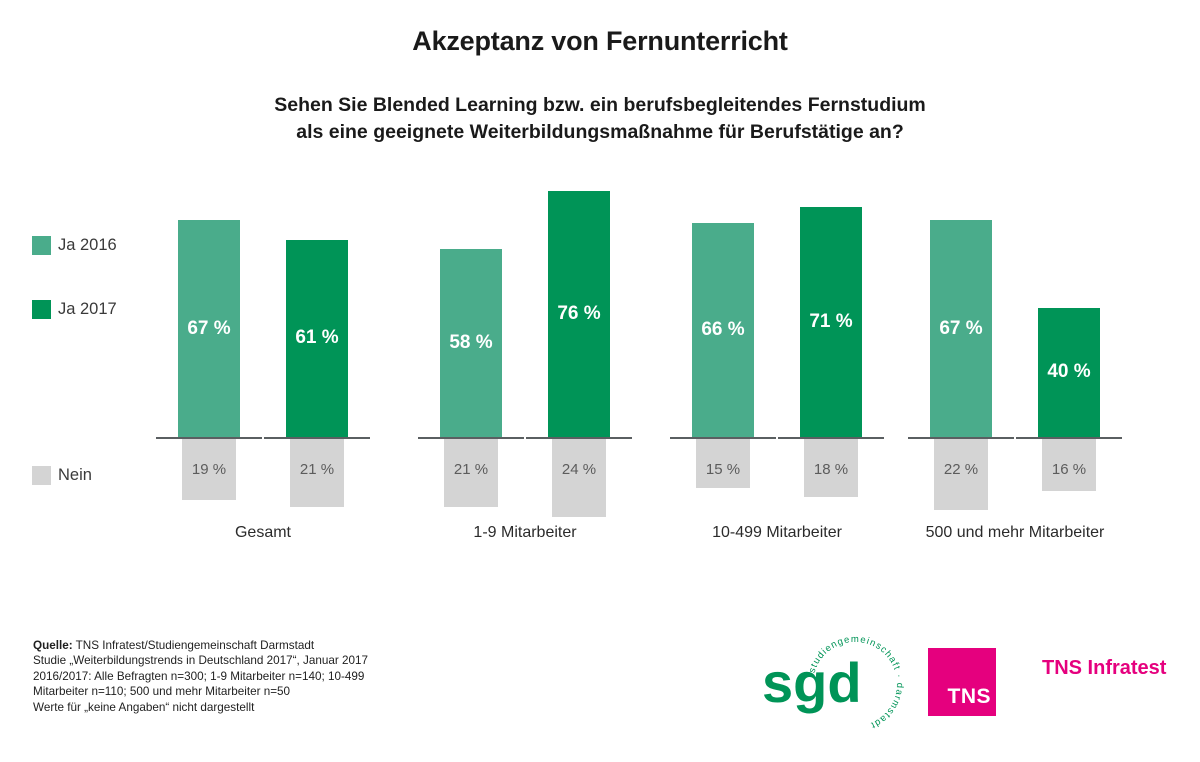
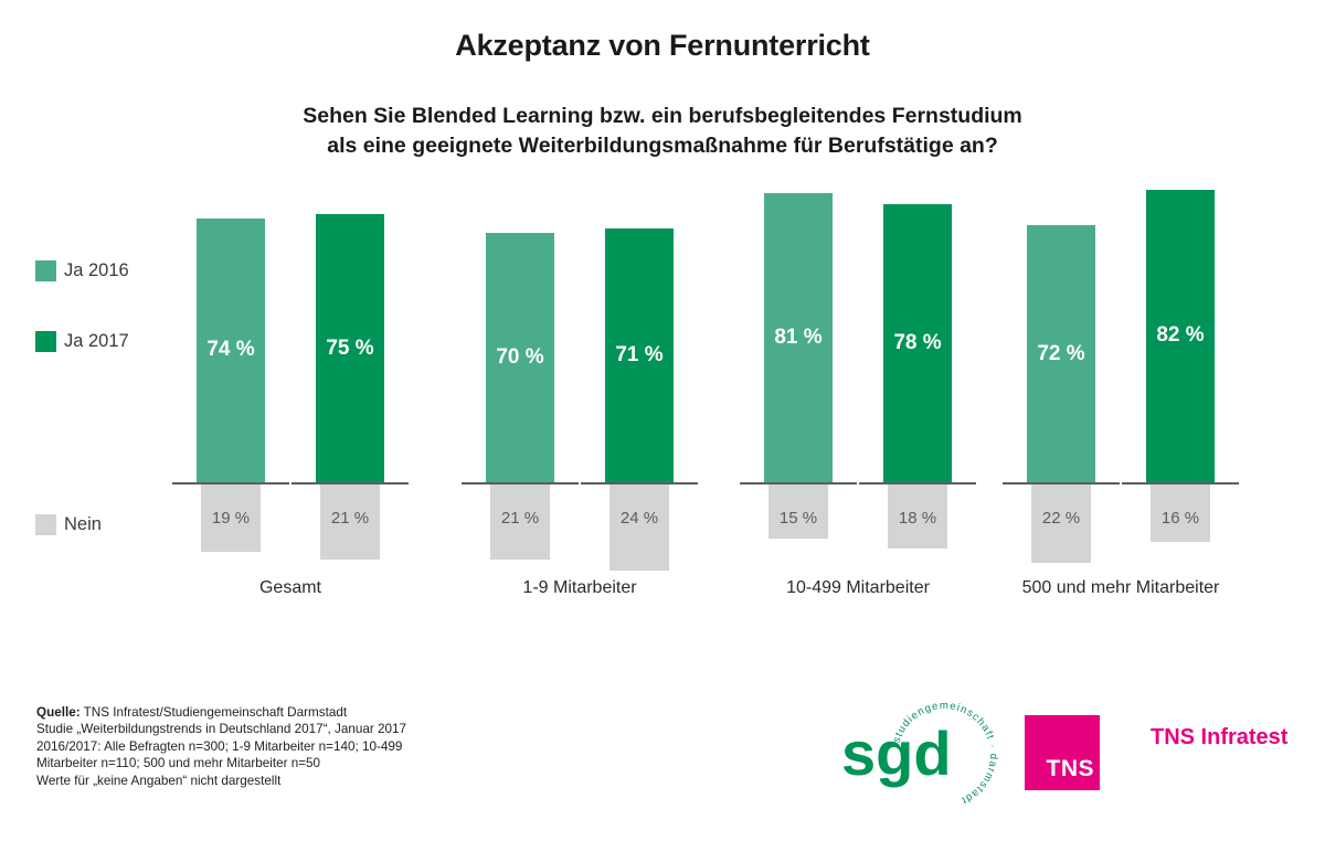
Ja 2016/Gesamt: 67 -> 74
Ja 2017/Gesamt: 61 -> 75
Ja 2016/1-9 Mitarbeiter: 58 -> 70
Ja 2017/1-9 Mitarbeiter: 76 -> 71
Ja 2016/10-499 Mitarbeiter: 66 -> 81
Ja 2017/10-499 Mitarbeiter: 71 -> 78
Ja 2016/500 und mehr Mitarbeiter: 67 -> 72
Ja 2017/500 und mehr Mitarbeiter: 40 -> 82
